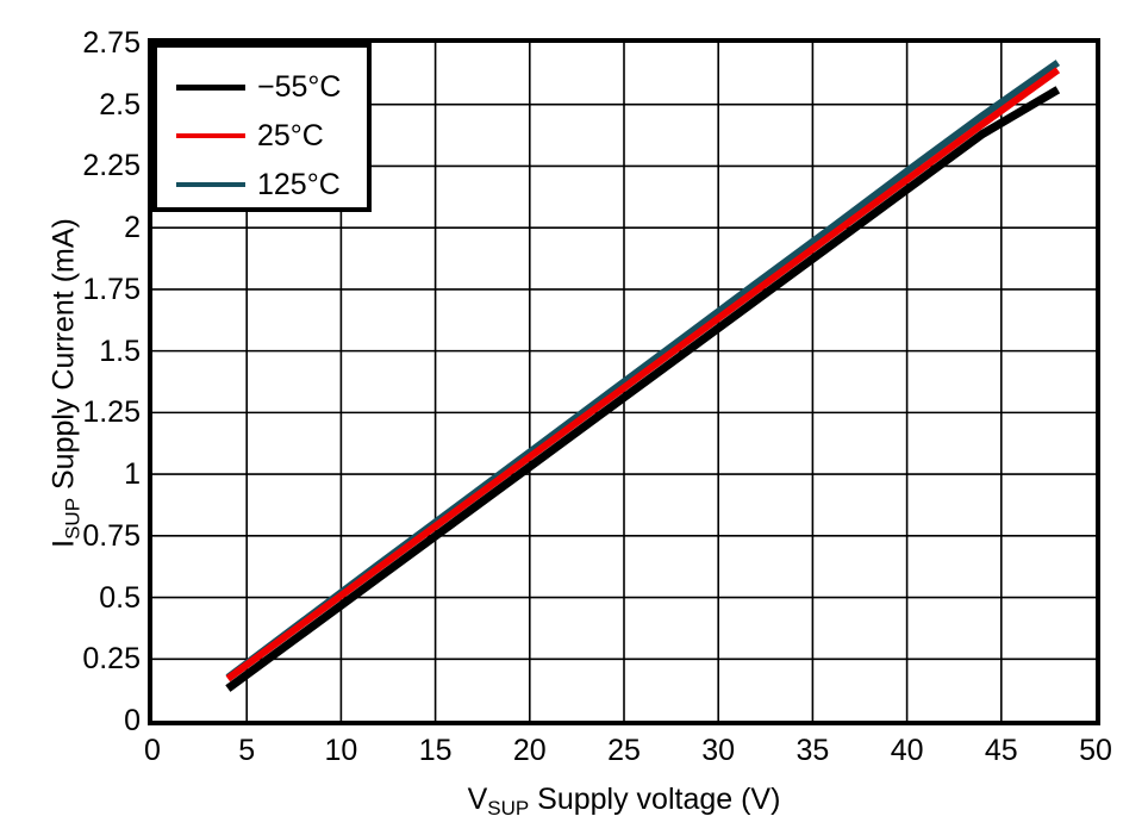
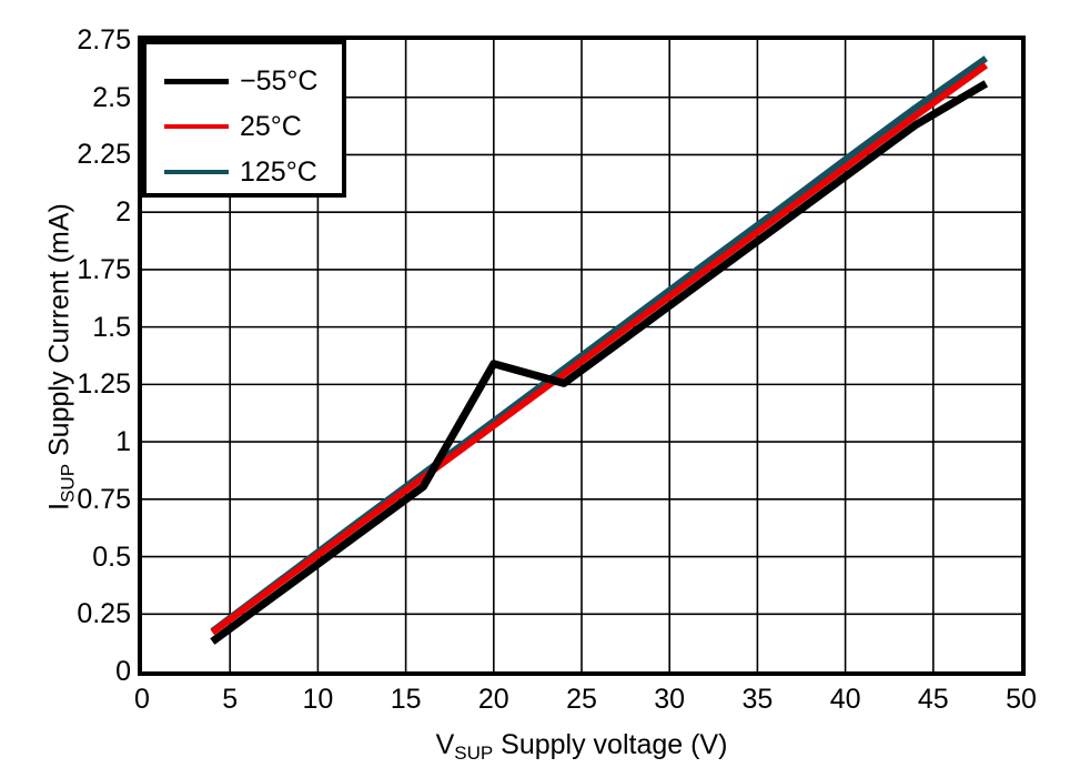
−55°C/20: 1.03 -> 1.34
